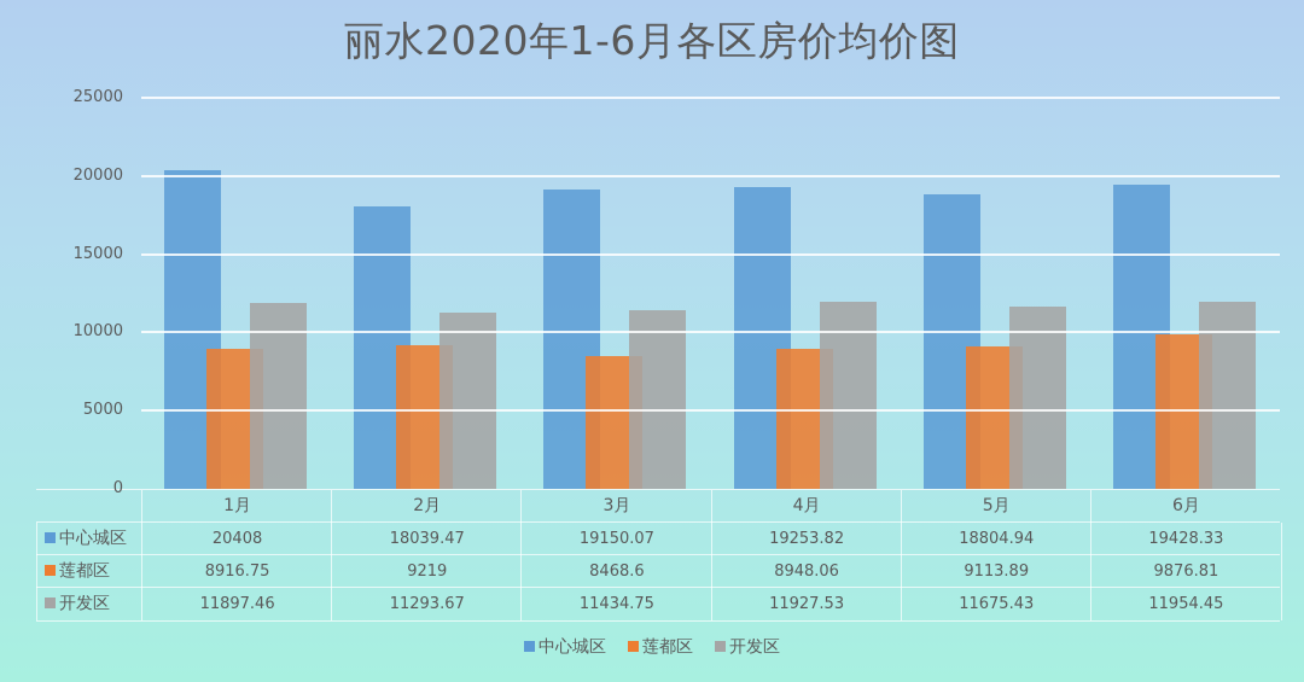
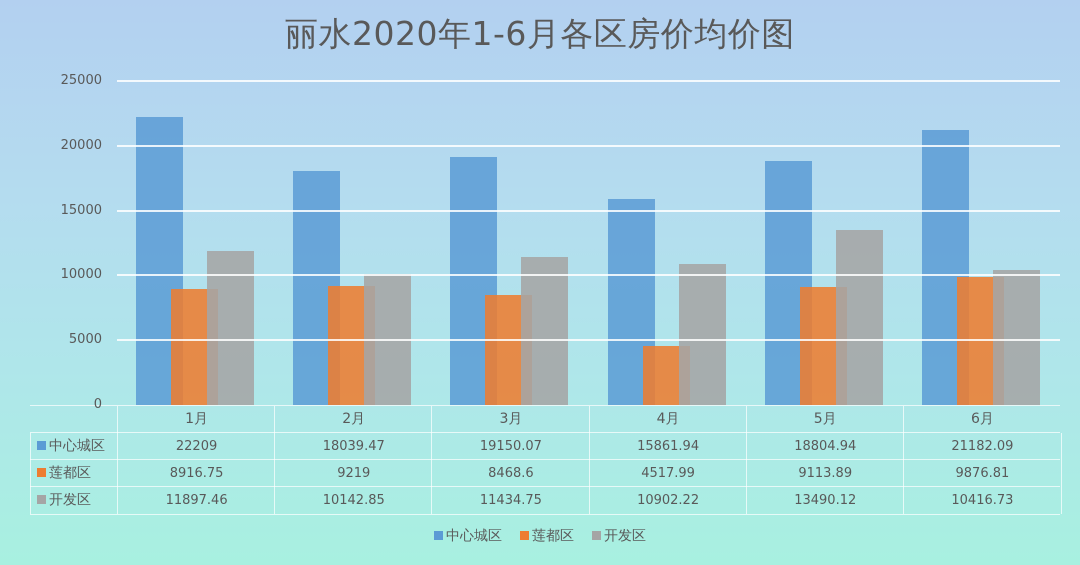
中心城区/1月: 20408 -> 22209
开发区/2月: 11293.67 -> 10142.85
中心城区/4月: 19253.82 -> 15861.94
莲都区/4月: 8948.06 -> 4517.99
开发区/4月: 11927.53 -> 10902.22
开发区/5月: 11675.43 -> 13490.12
中心城区/6月: 19428.33 -> 21182.09
开发区/6月: 11954.45 -> 10416.73
